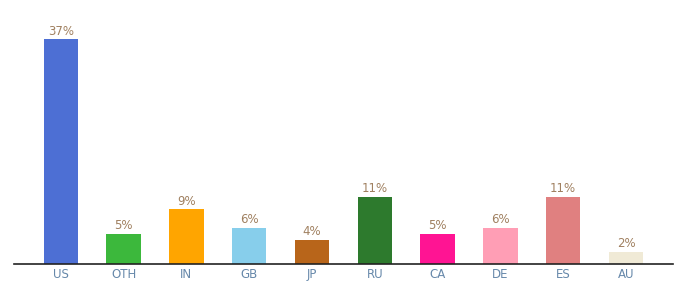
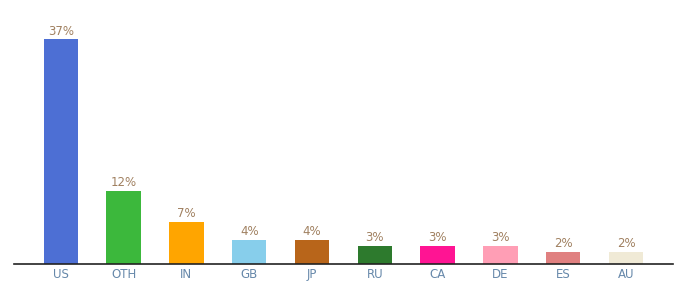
OTH: 5% -> 12%
IN: 9% -> 7%
GB: 6% -> 4%
RU: 11% -> 3%
CA: 5% -> 3%
DE: 6% -> 3%
ES: 11% -> 2%
